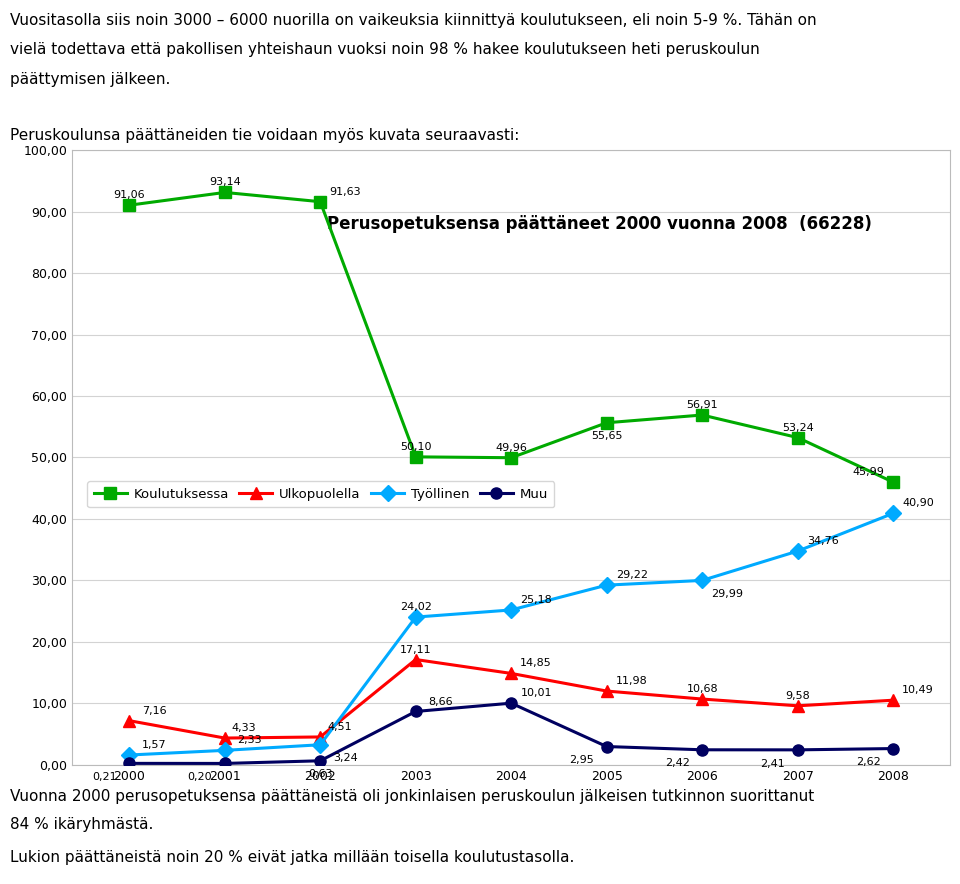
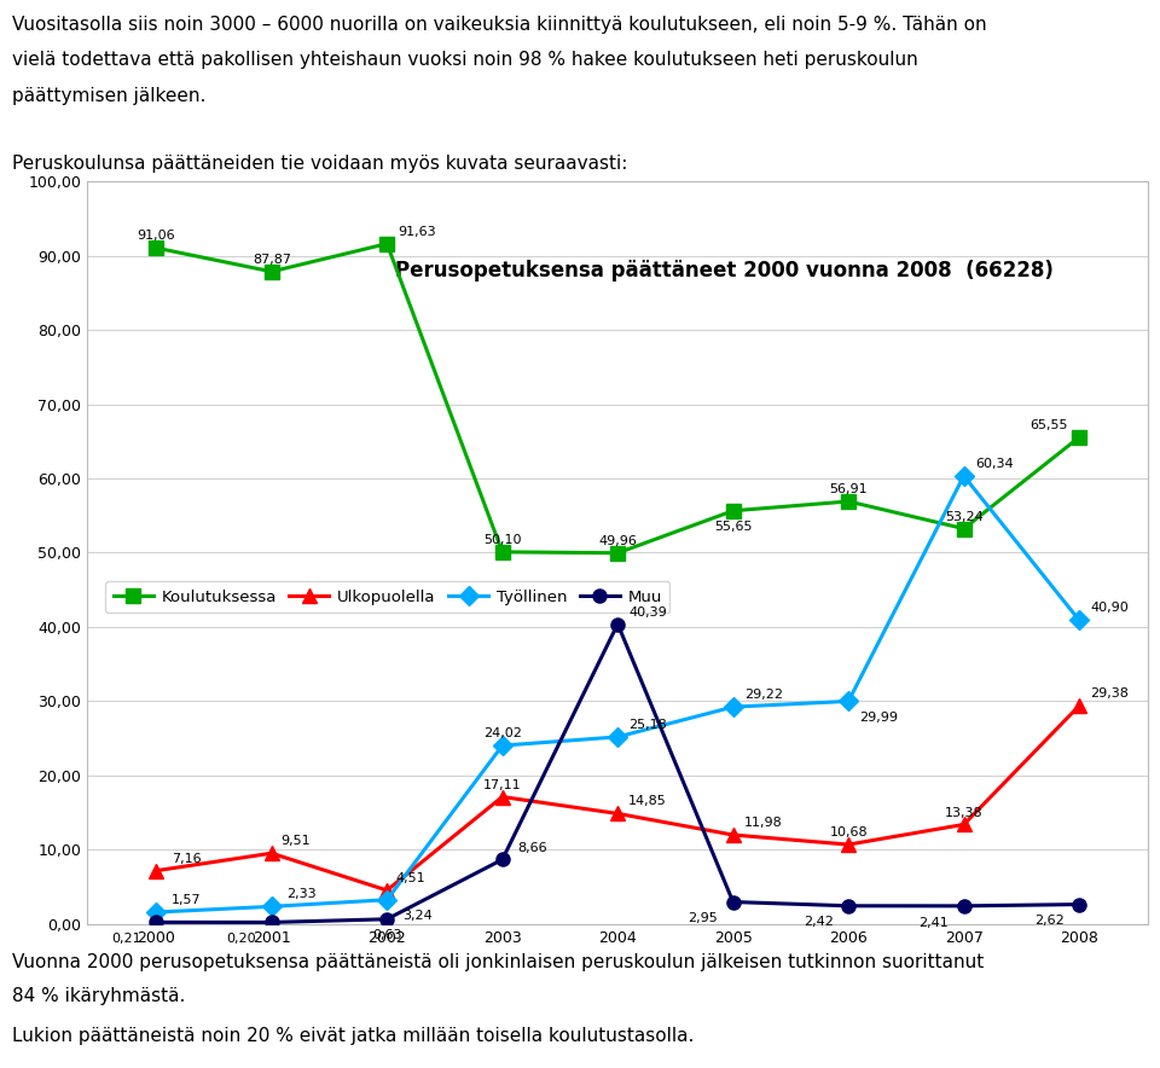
Koulutuksessa/2001: 93,14 -> 87,87
Ulkopuolella/2001: 4,33 -> 9,51
Muu/2004: 10,01 -> 40,39
Ulkopuolella/2007: 9,58 -> 13,38
Työllinen/2007: 34,76 -> 60,34
Koulutuksessa/2008: 45,99 -> 65,55
Ulkopuolella/2008: 10,49 -> 29,38
